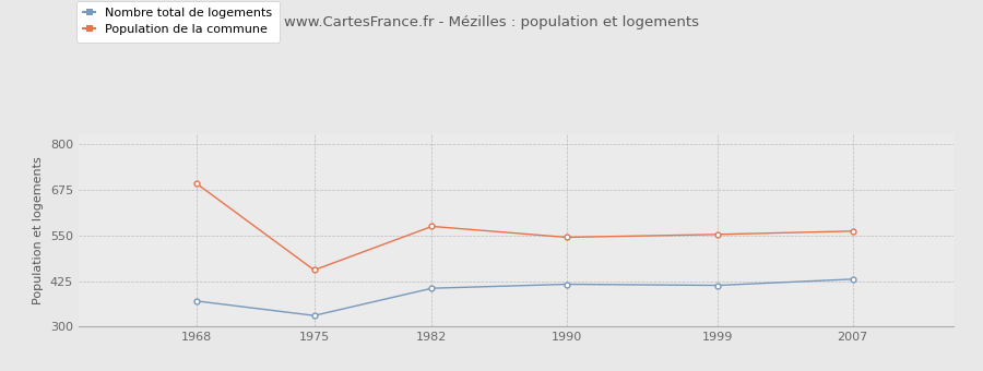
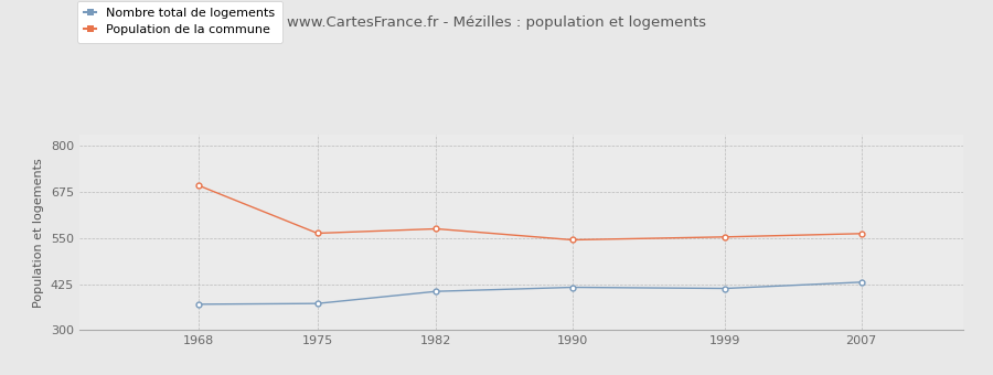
Nombre total de logements/1975: 330 -> 372
Population de la commune/1975: 455 -> 563
